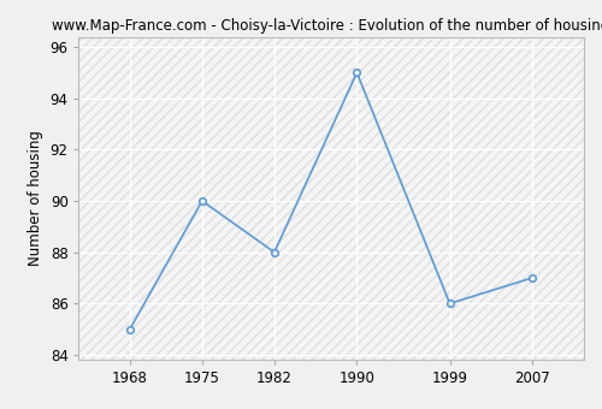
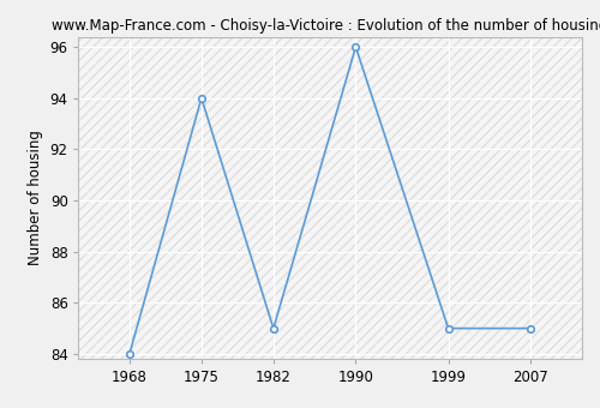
1968: 85 -> 84
1975: 90 -> 94
1982: 88 -> 85
1990: 95 -> 96
1999: 86 -> 85
2007: 87 -> 85
